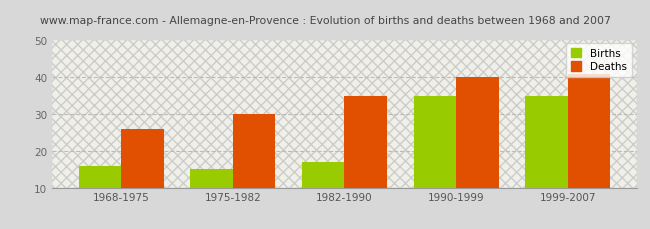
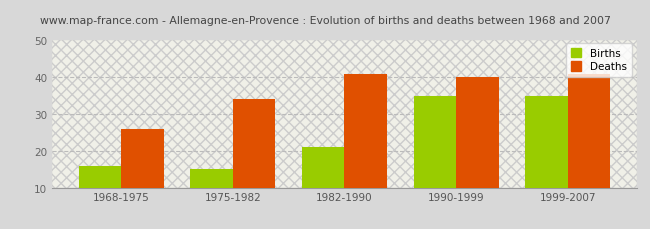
Deaths/1975-1982: 30 -> 34
Births/1982-1990: 17 -> 21
Deaths/1982-1990: 35 -> 41
